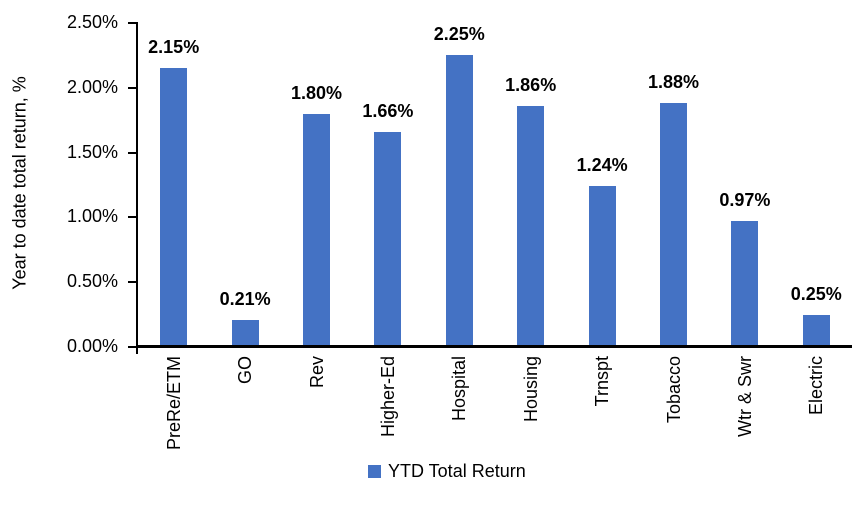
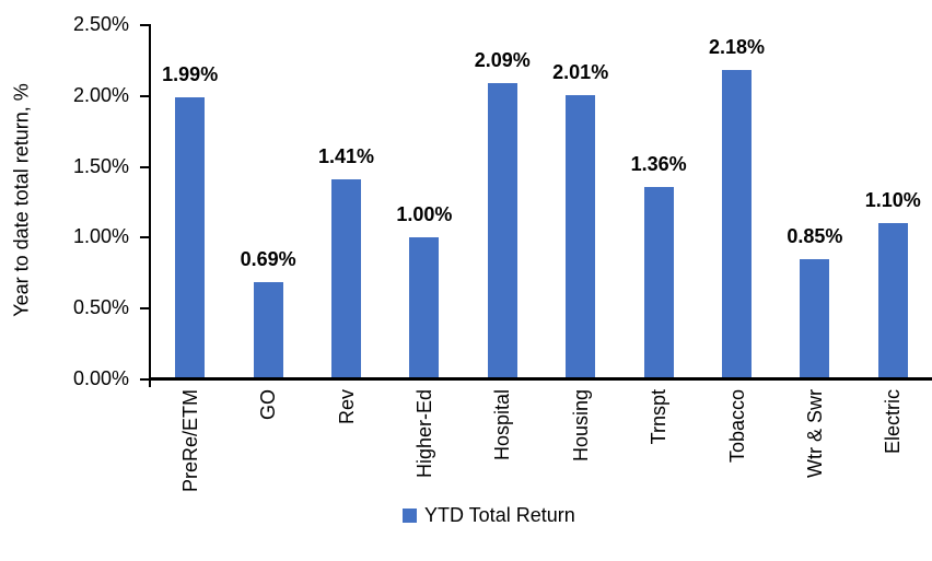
PreRe/ETM: 2.15% -> 1.99%
GO: 0.21% -> 0.69%
Rev: 1.80% -> 1.41%
Higher-Ed: 1.66% -> 1.00%
Hospital: 2.25% -> 2.09%
Housing: 1.86% -> 2.01%
Trnspt: 1.24% -> 1.36%
Tobacco: 1.88% -> 2.18%
Wtr & Swr: 0.97% -> 0.85%
Electric: 0.25% -> 1.10%
